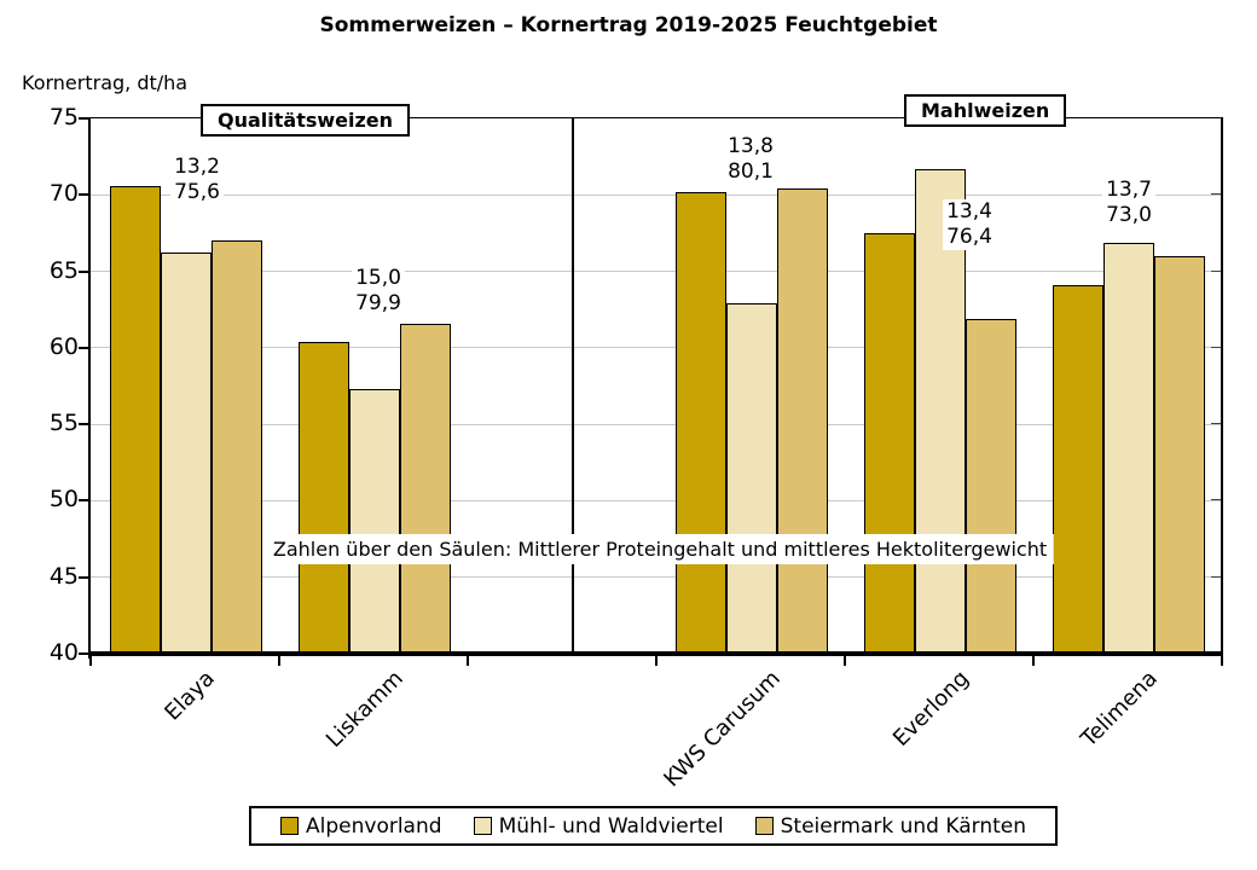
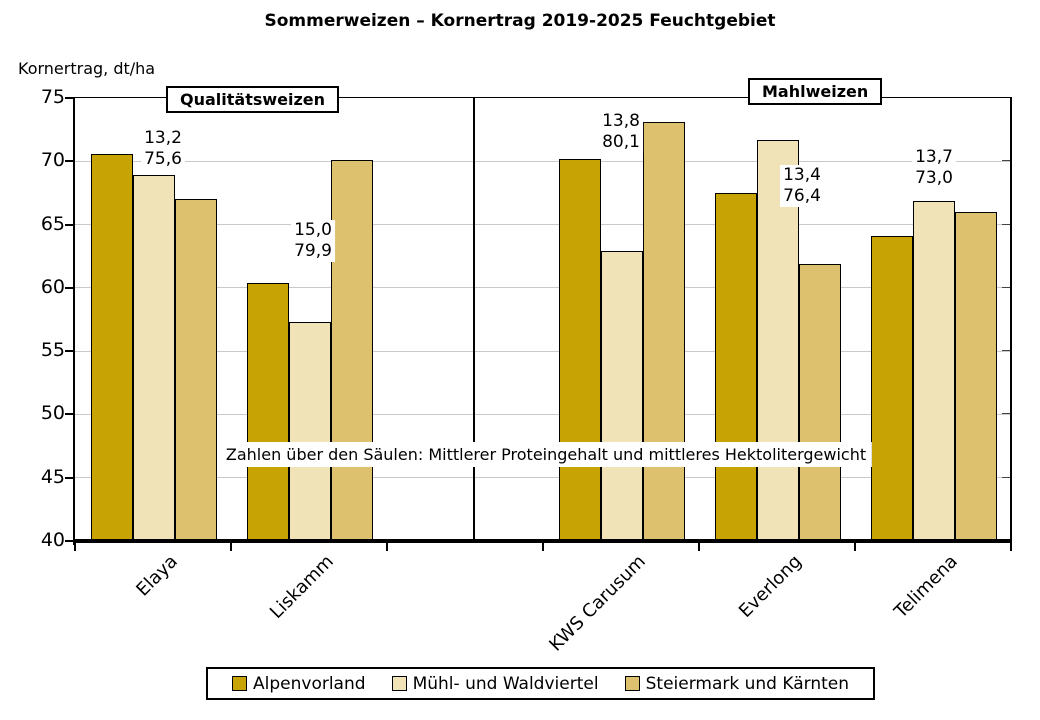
Mühl- und Waldviertel/Elaya: 66.2 -> 68.9
Steiermark und Kärnten/Liskamm: 61.6 -> 70.1
Steiermark und Kärnten/KWS Carusum: 70.4 -> 73.1
